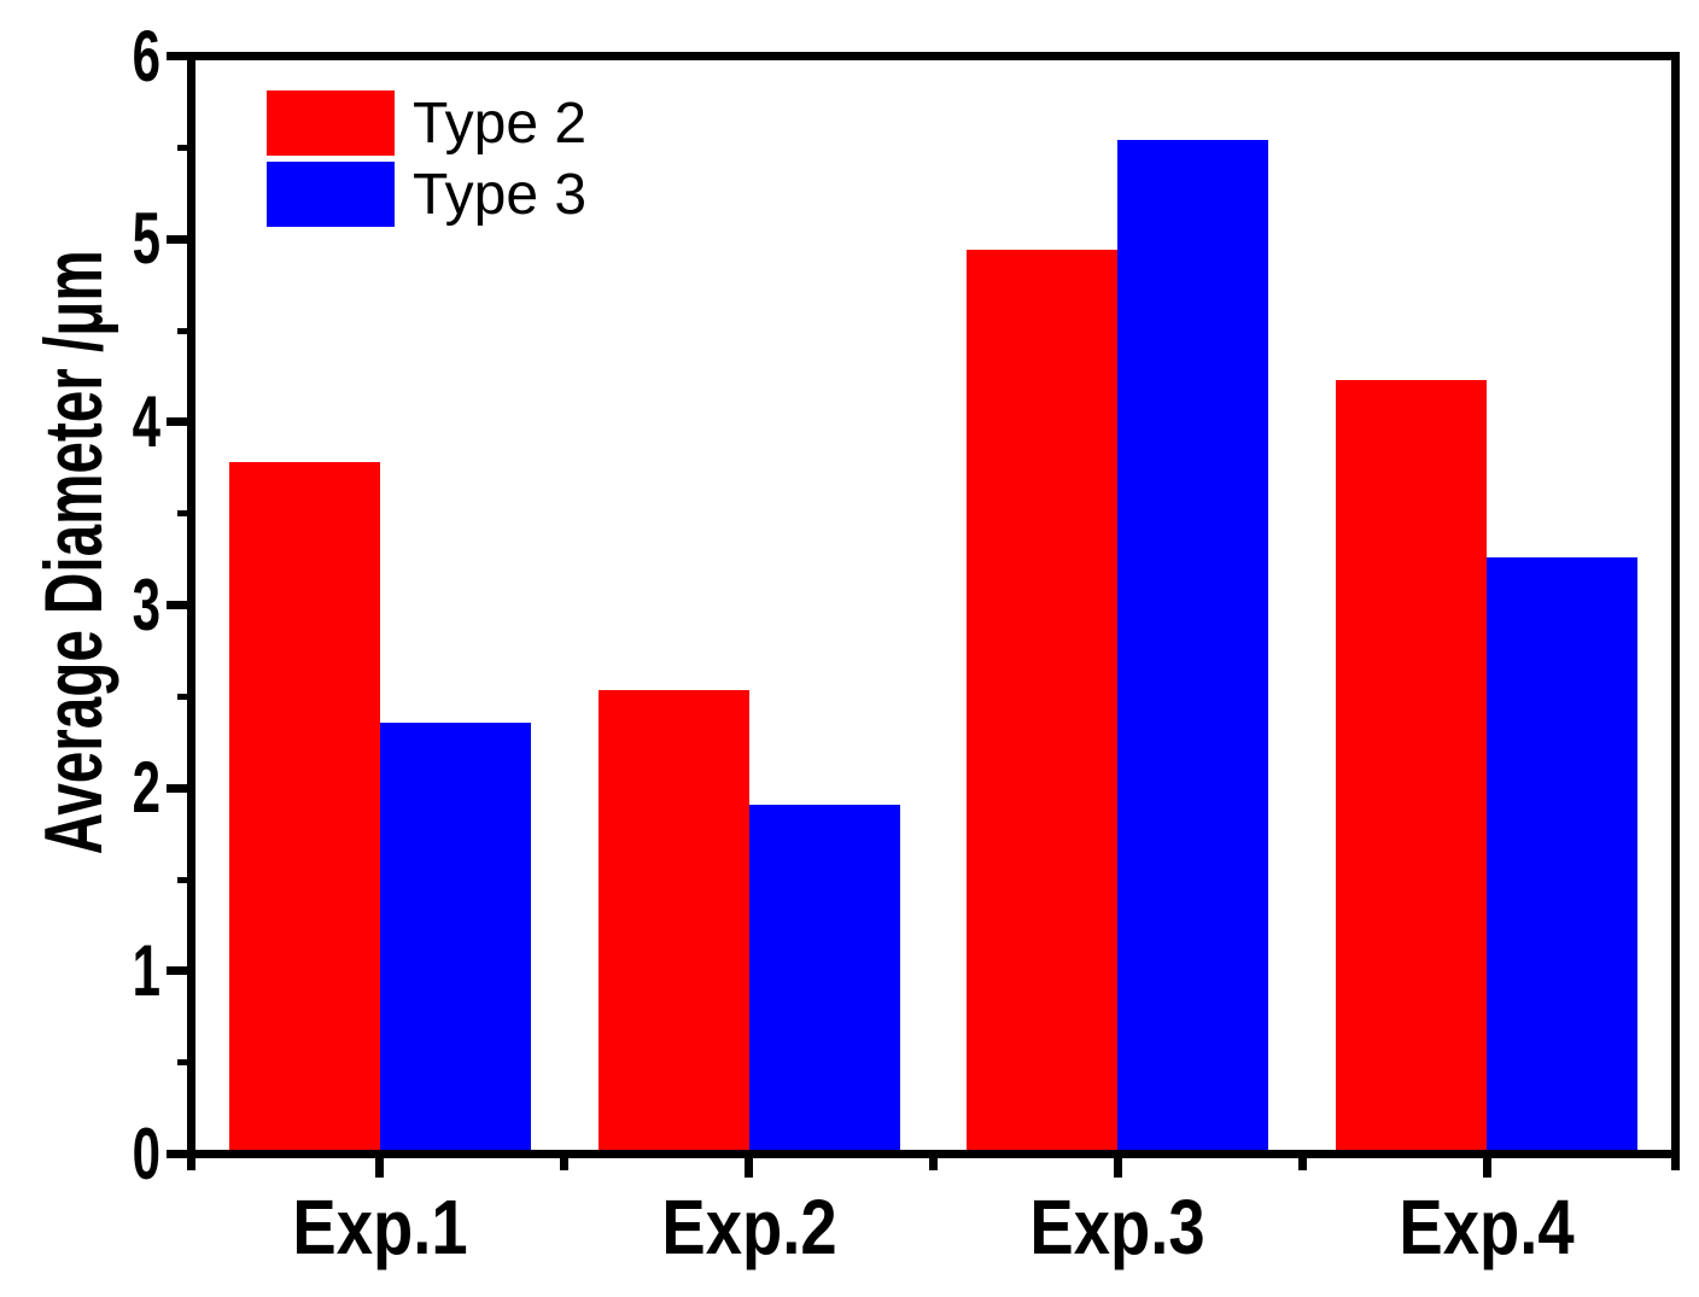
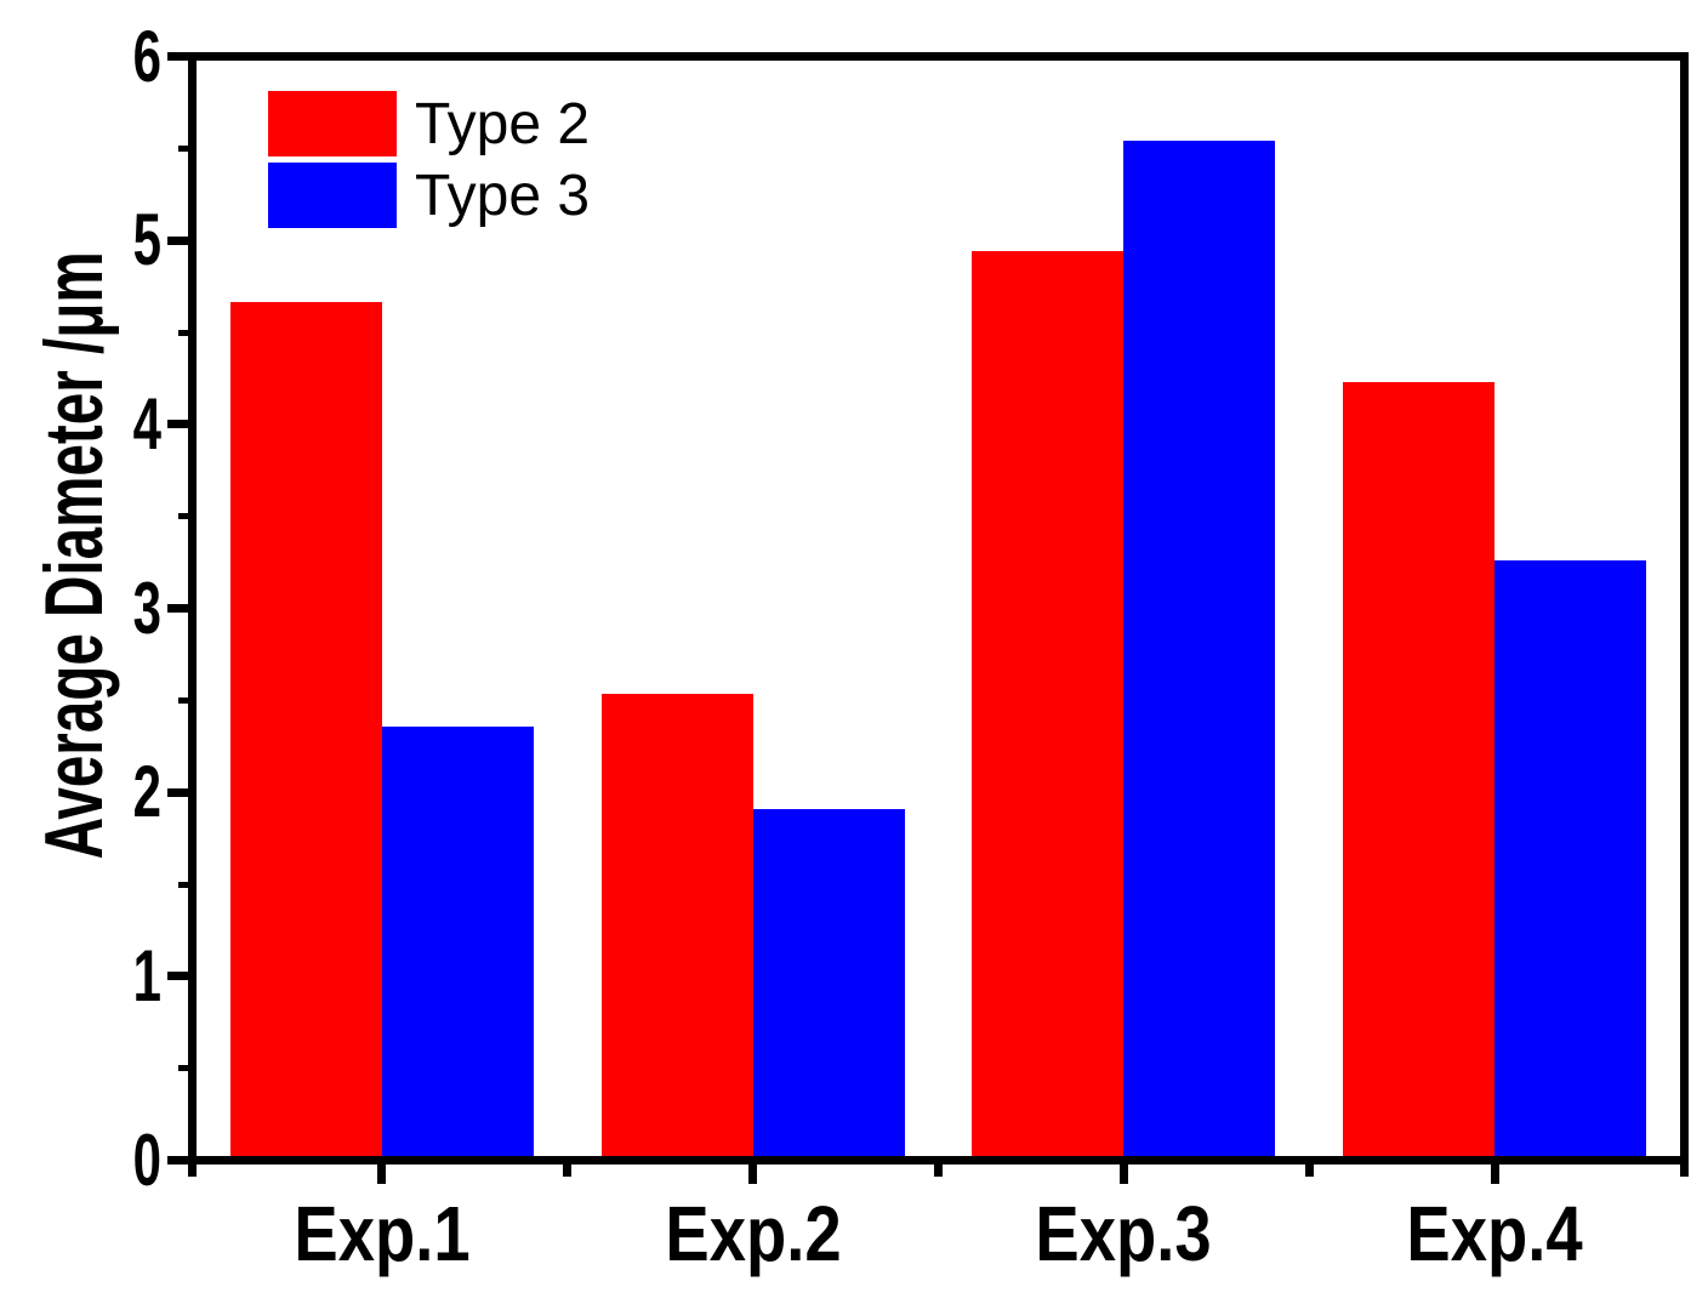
Type 2/Exp.1: 3.79 -> 4.68
